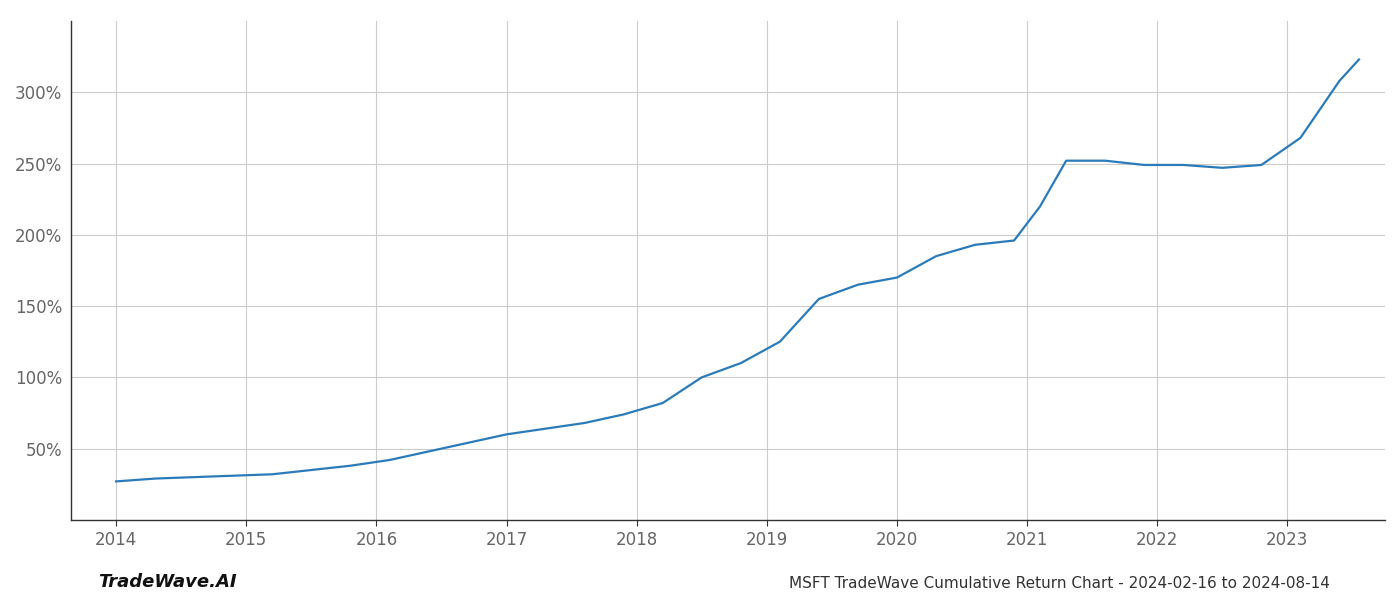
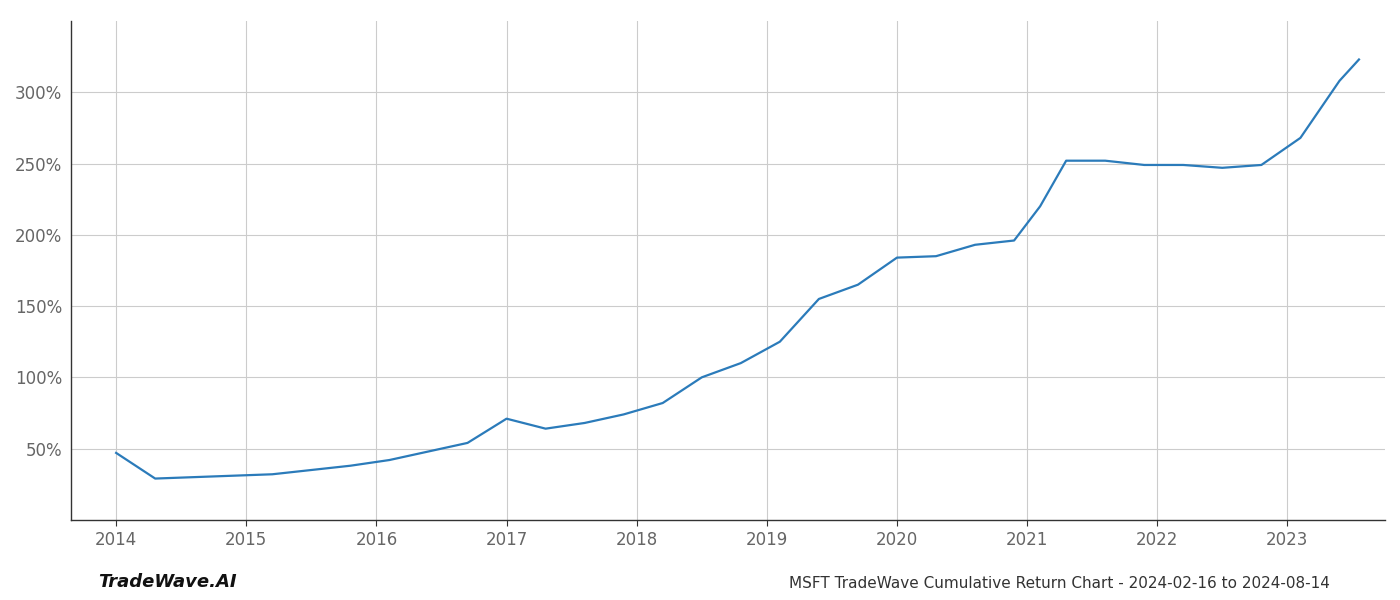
2014: 27% -> 47%
2017: 60% -> 71%
2020: 170% -> 184%
